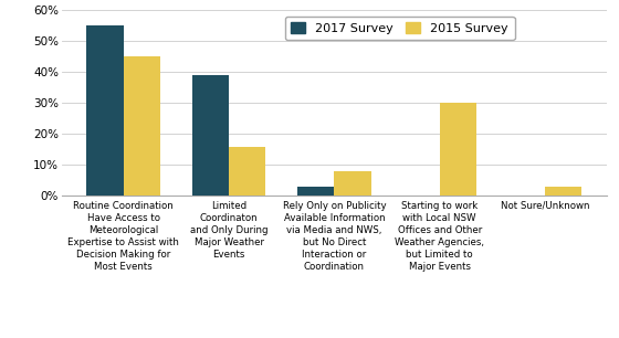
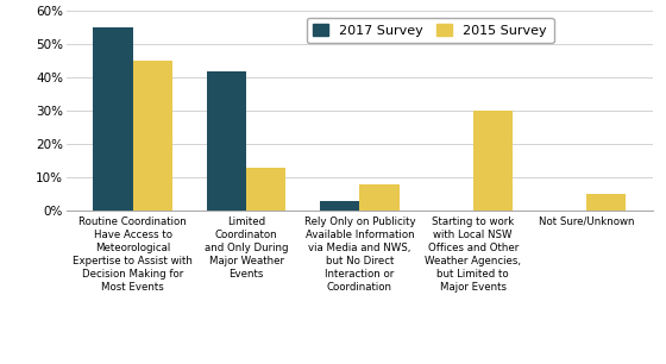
2017 Survey/Limited Coordinaton and Only During Major Weather Events: 39% -> 42%
2015 Survey/Limited Coordinaton and Only During Major Weather Events: 16% -> 13%
2015 Survey/Not Sure/Unknown: 3% -> 5%
